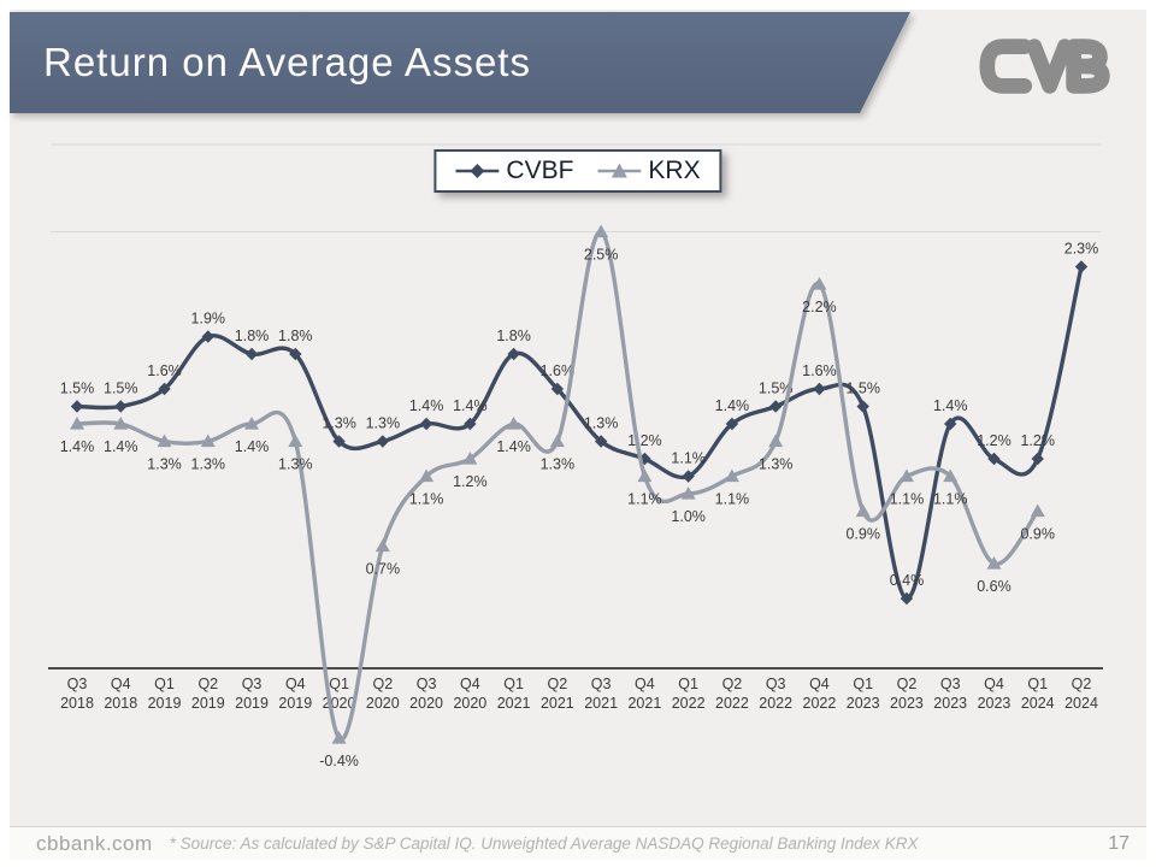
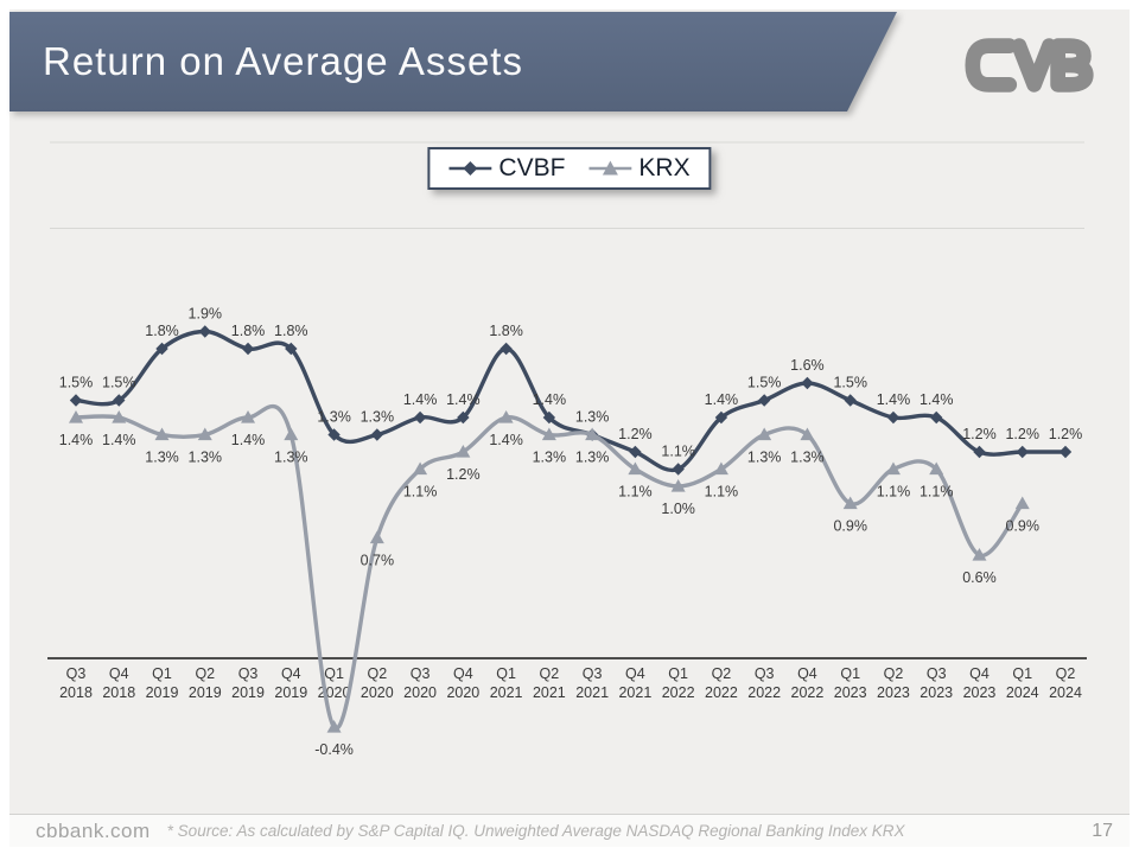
CVBF/Q1 2019: 1.6% -> 1.8%
CVBF/Q2 2021: 1.6% -> 1.4%
KRX/Q3 2021: 2.5% -> 1.3%
KRX/Q4 2022: 2.2% -> 1.3%
CVBF/Q2 2023: 0.4% -> 1.4%
CVBF/Q2 2024: 2.3% -> 1.2%
